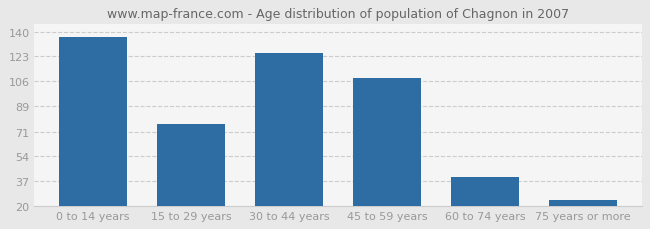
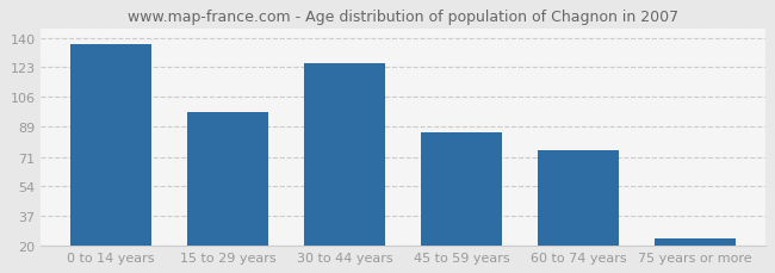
15 to 29 years: 76 -> 97
45 to 59 years: 108 -> 85
60 to 74 years: 40 -> 75
